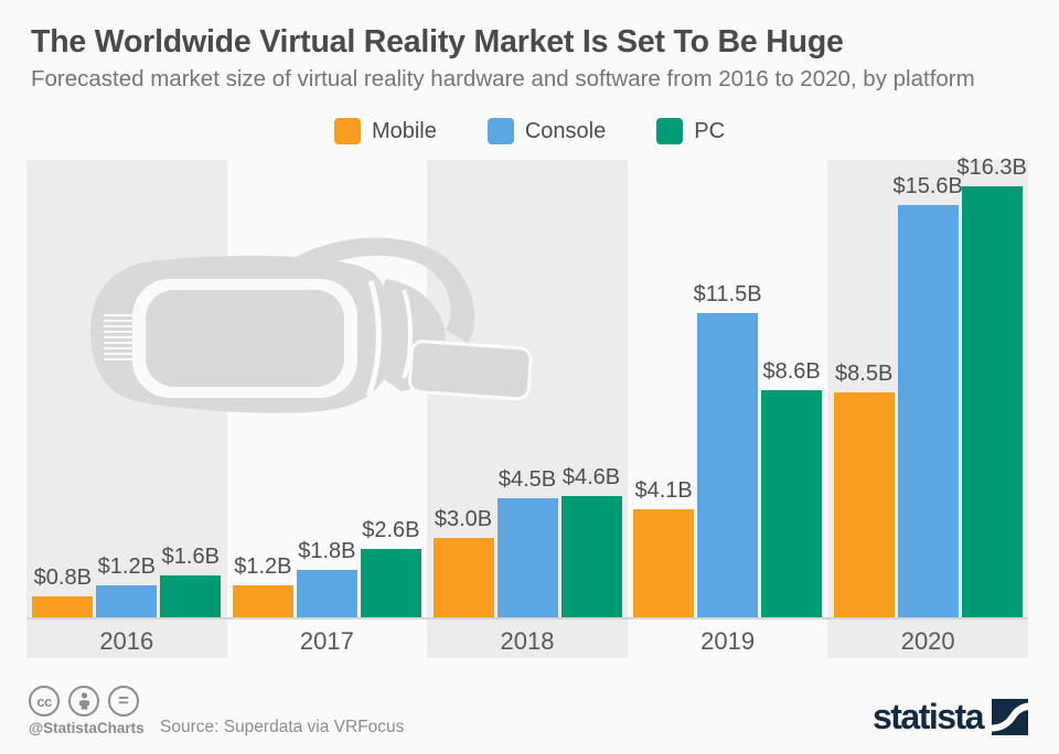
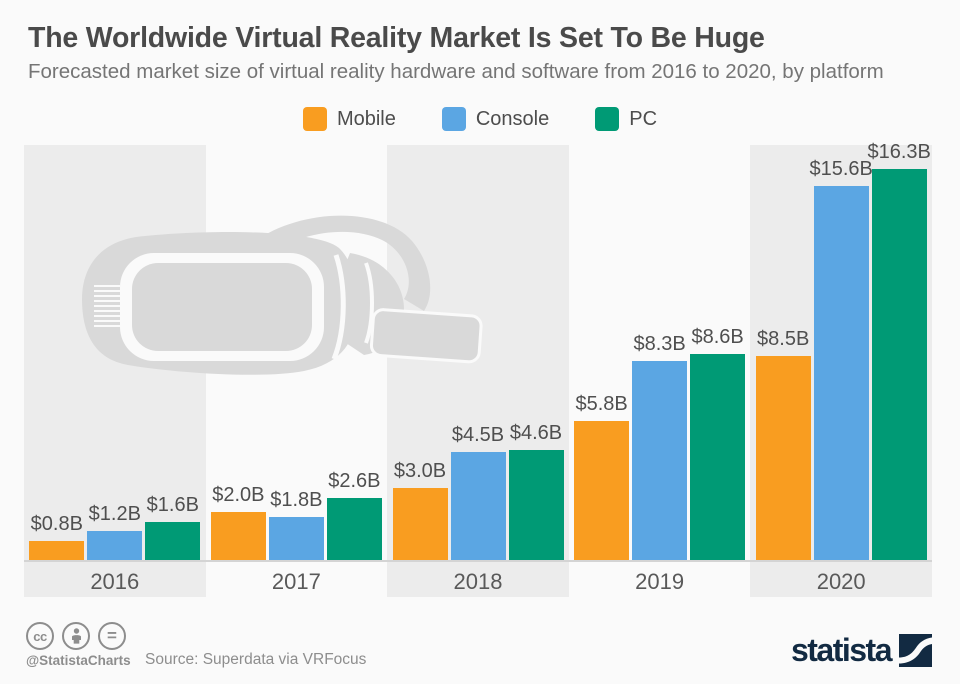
Mobile/2017: $1.2B -> $2.0B
Mobile/2019: $4.1B -> $5.8B
Console/2019: $11.5B -> $8.3B
